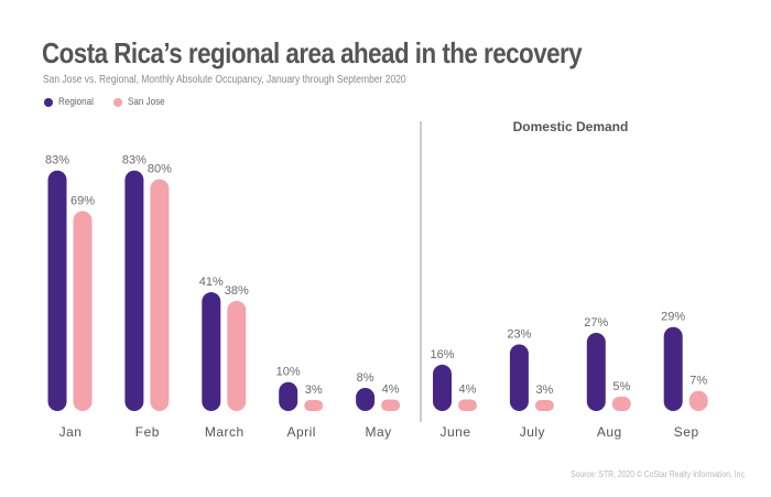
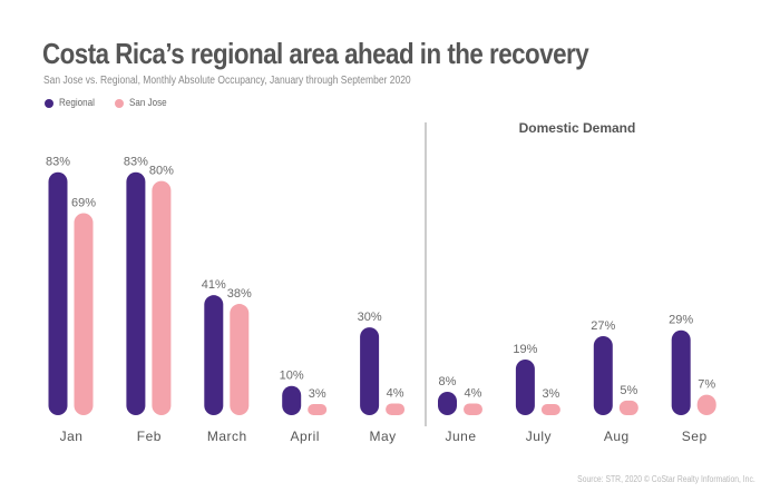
Regional/May: 8% -> 30%
Regional/June: 16% -> 8%
Regional/July: 23% -> 19%
